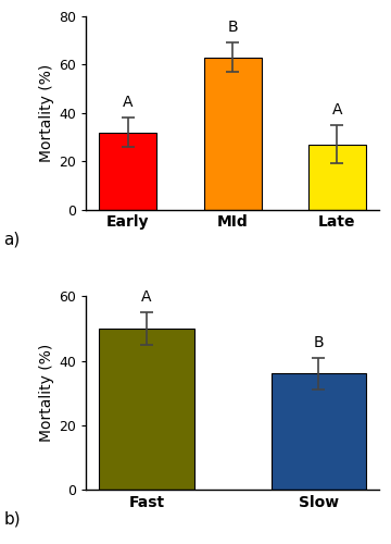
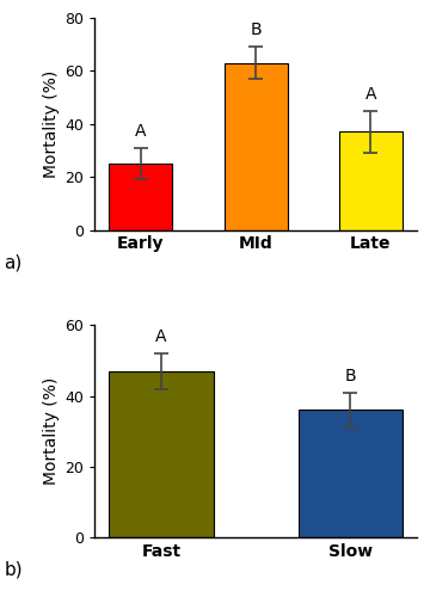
Early: 32 -> 25
Late: 27 -> 37
Fast: 50 -> 47
